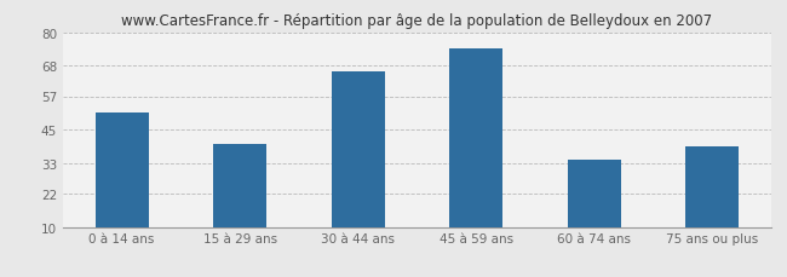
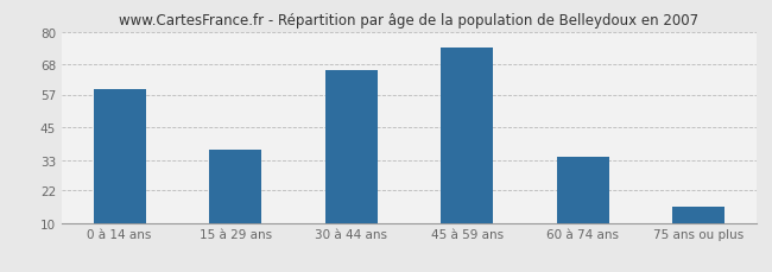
0 à 14 ans: 51 -> 59
15 à 29 ans: 40 -> 37
75 ans ou plus: 39 -> 16
